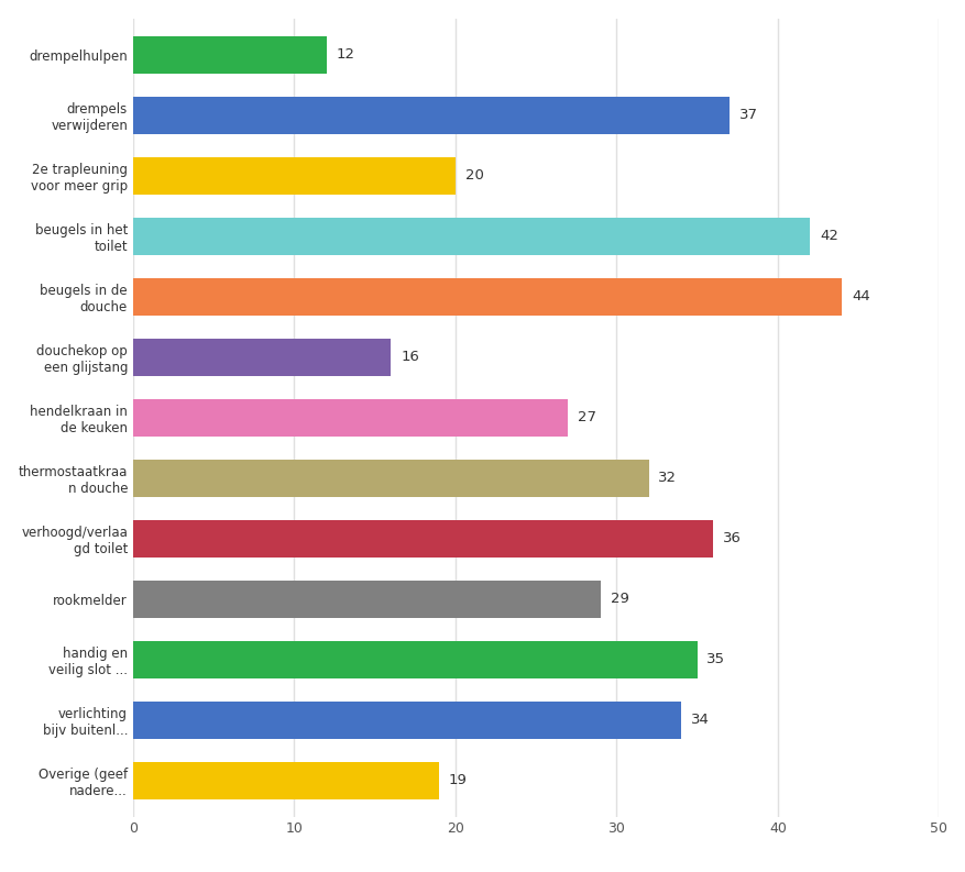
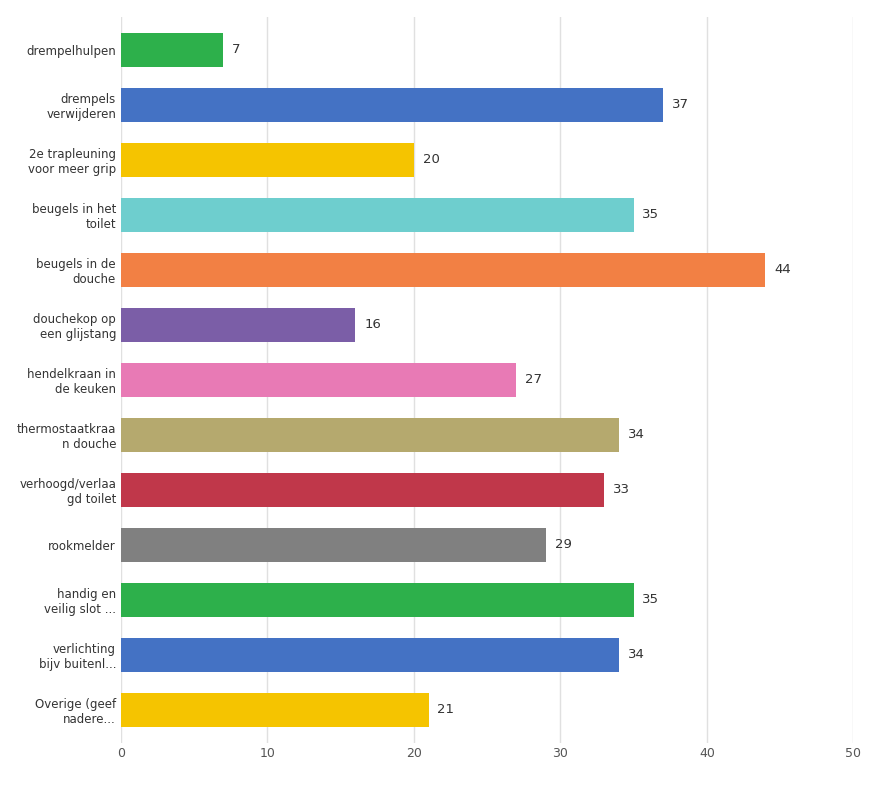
drempelhulpen: 12 -> 7
beugels in het toilet: 42 -> 35
thermostaatkraa n douche: 32 -> 34
verhoogd/verlaa gd toilet: 36 -> 33
Overige (geef nadere...: 19 -> 21
